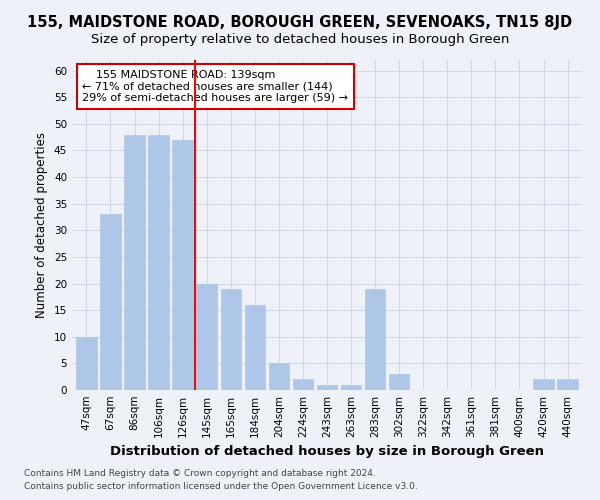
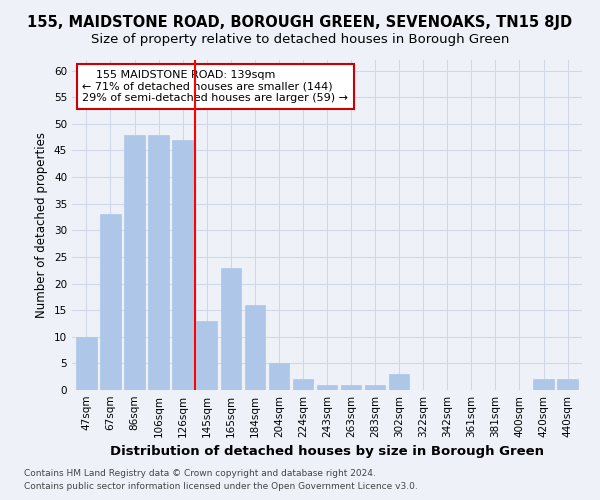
145sqm: 20 -> 13
165sqm: 19 -> 23
283sqm: 19 -> 1
